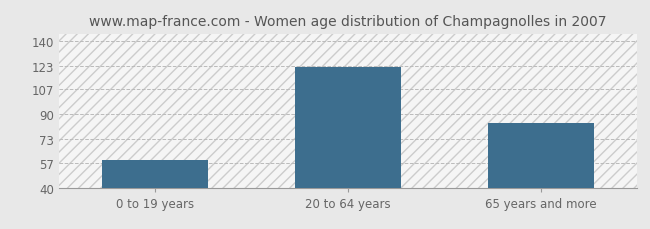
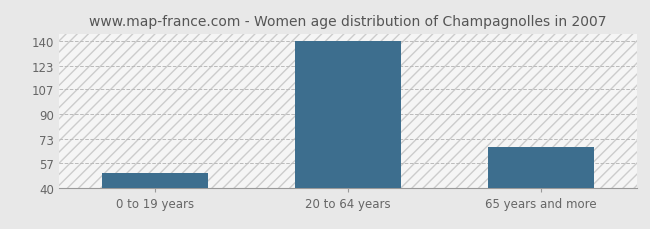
0 to 19 years: 59 -> 50
20 to 64 years: 122 -> 140
65 years and more: 84 -> 68
